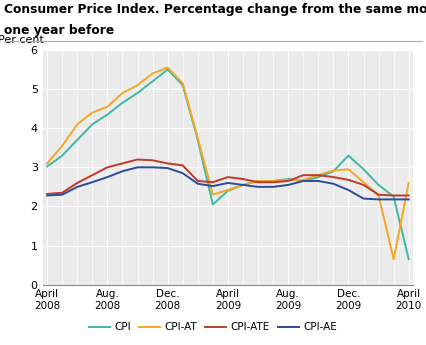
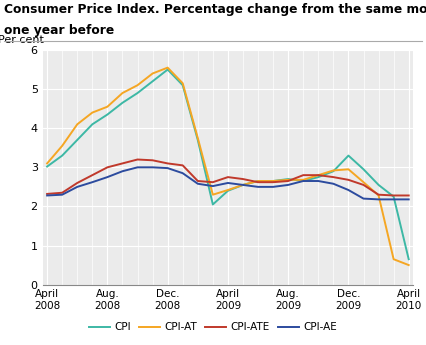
CPI-AT/April 2010: 2.60 -> 0.50
